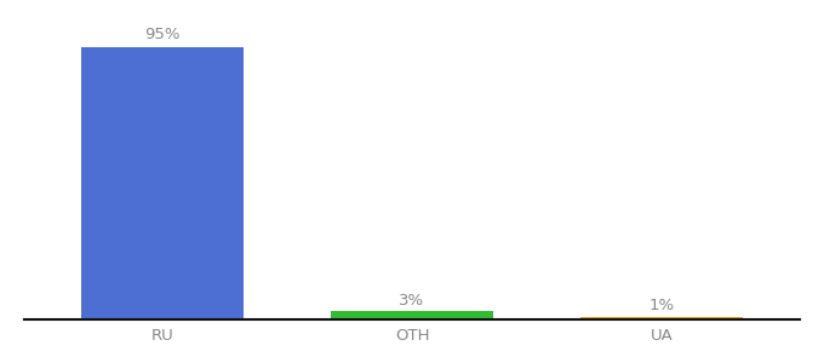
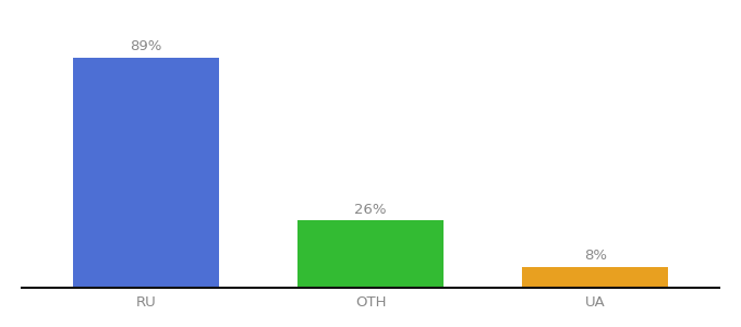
RU: 95% -> 89%
OTH: 3% -> 26%
UA: 1% -> 8%
